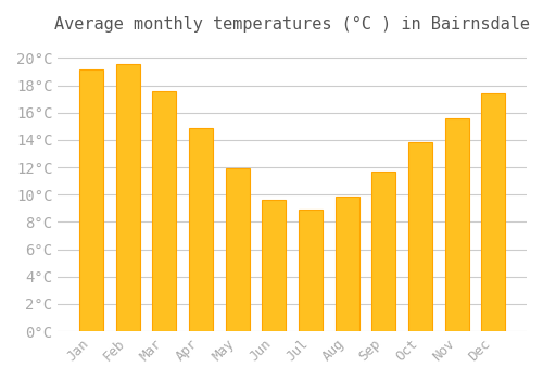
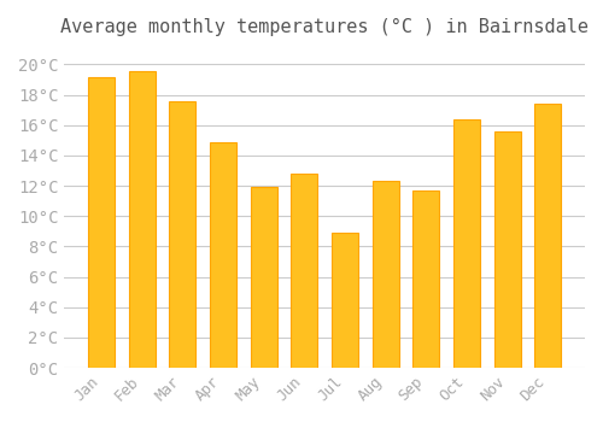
Jun: 9.6°C -> 12.8°C
Aug: 9.9°C -> 12.3°C
Oct: 13.8°C -> 16.4°C
